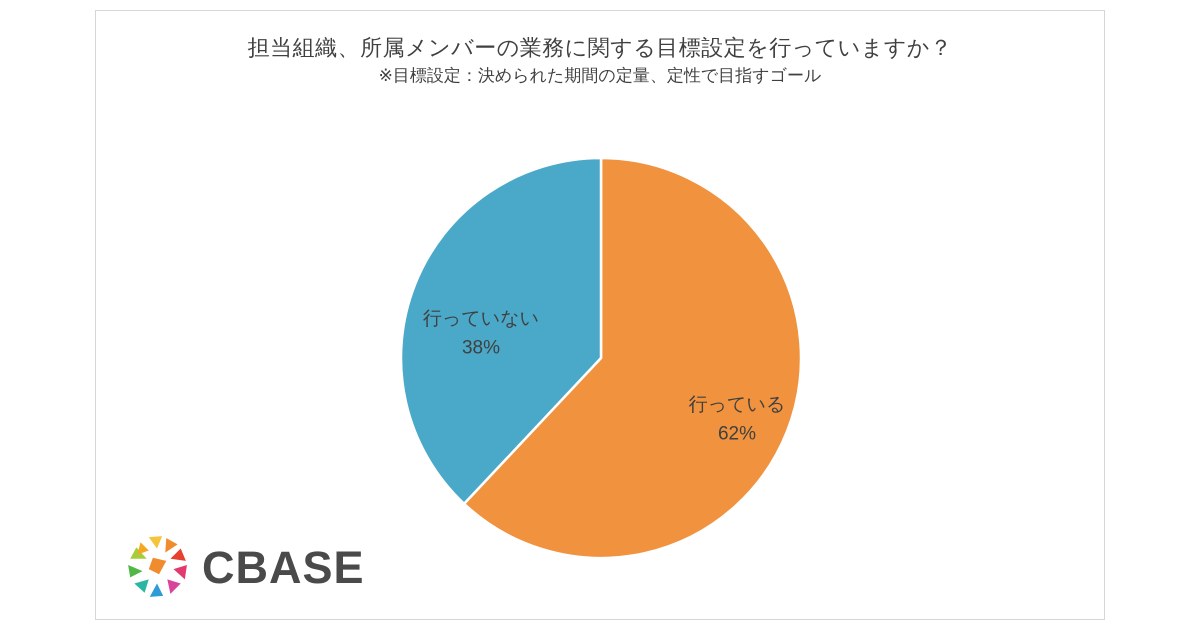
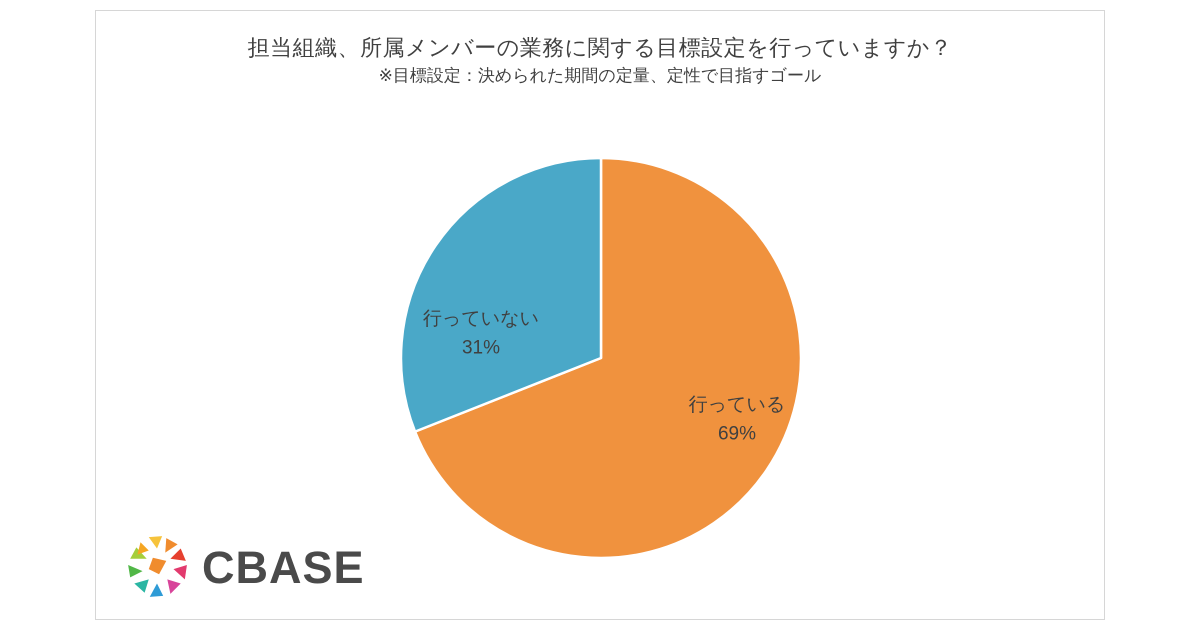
行っている: 62% -> 69%
行っていない: 38% -> 31%
